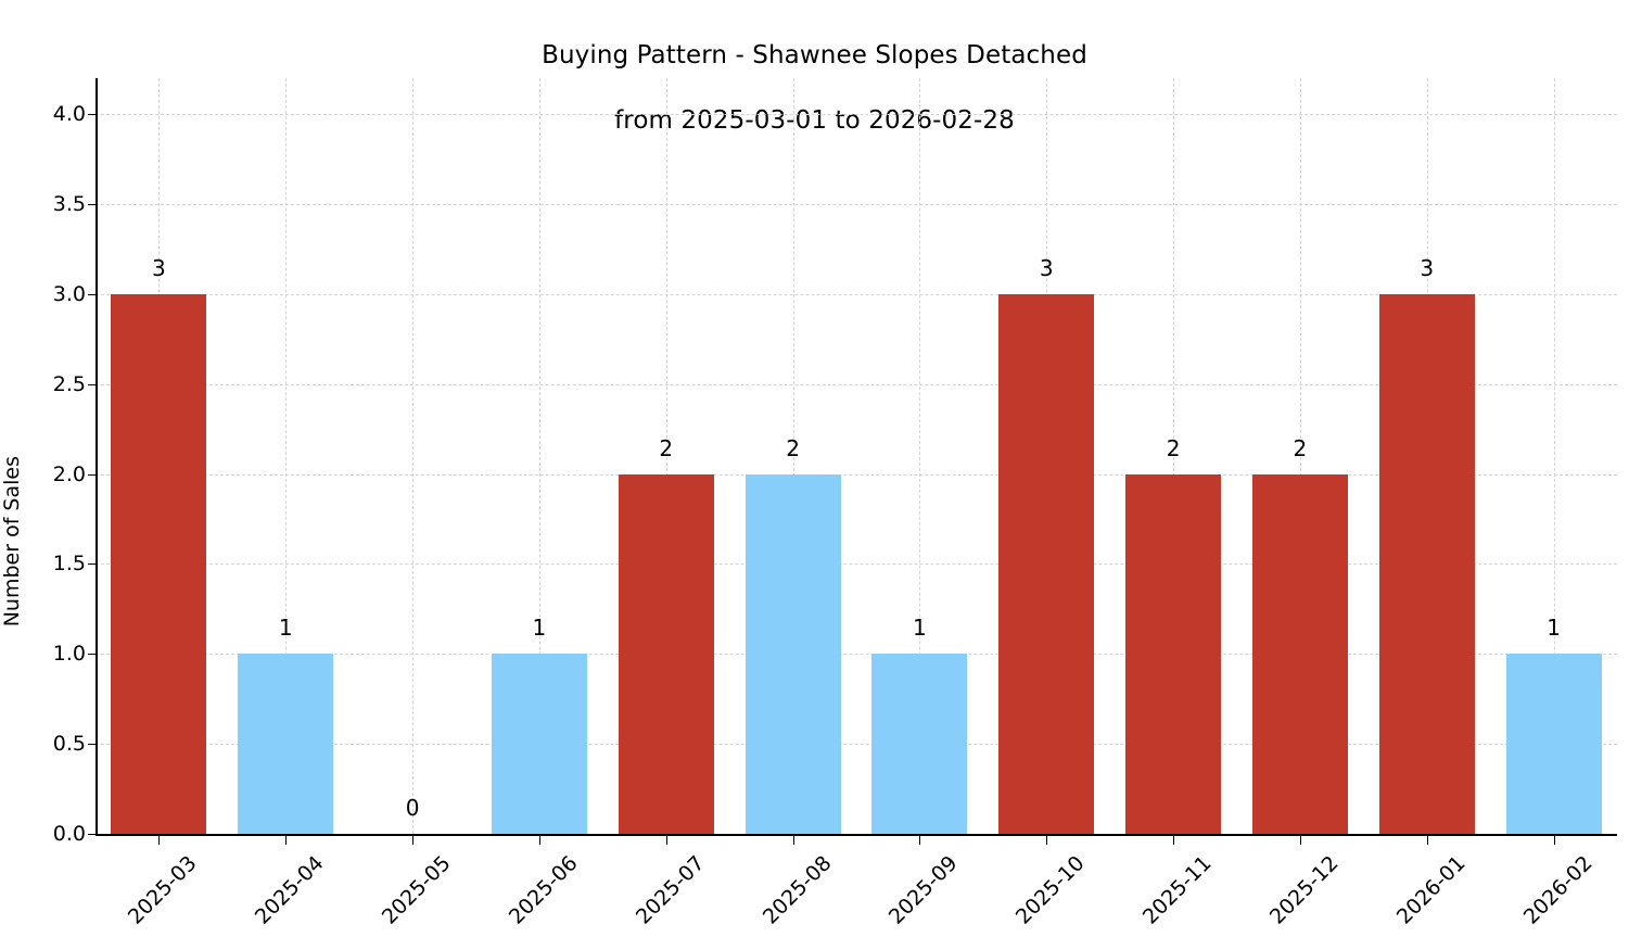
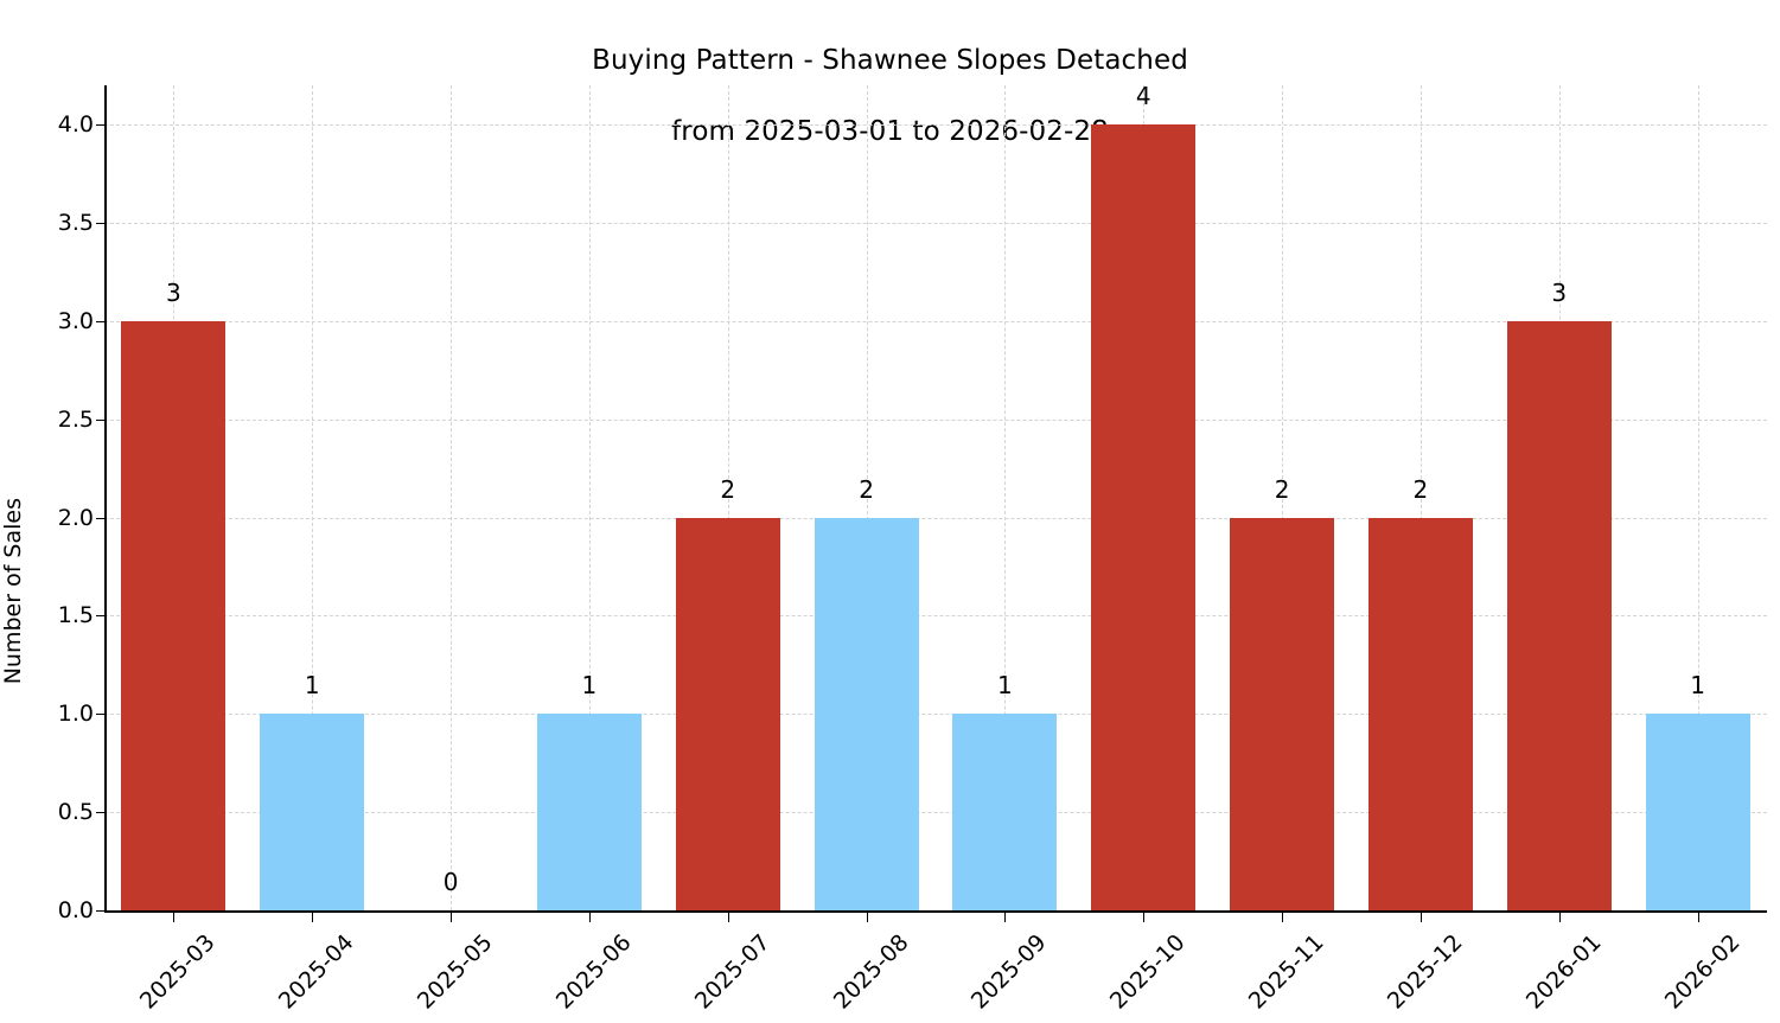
2025-10: 3 -> 4
